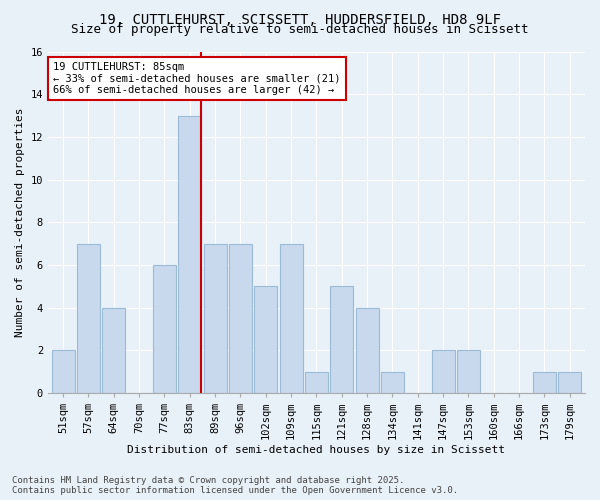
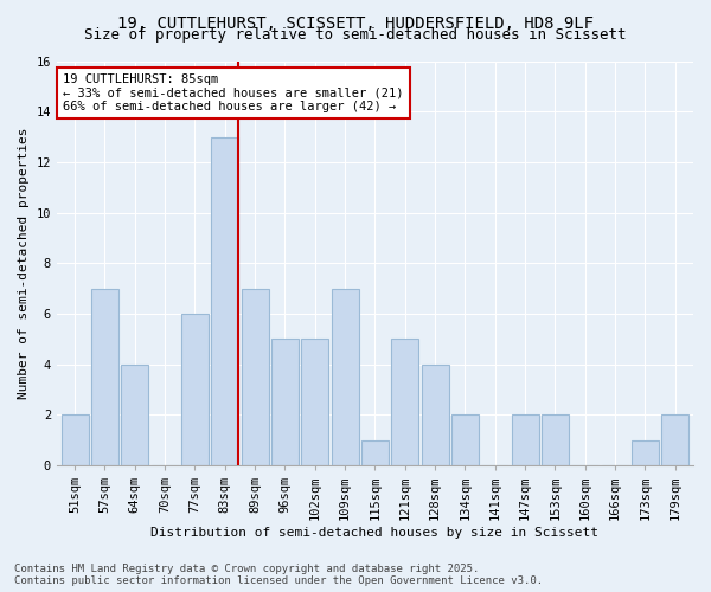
96sqm: 7 -> 5
134sqm: 1 -> 2
179sqm: 1 -> 2
